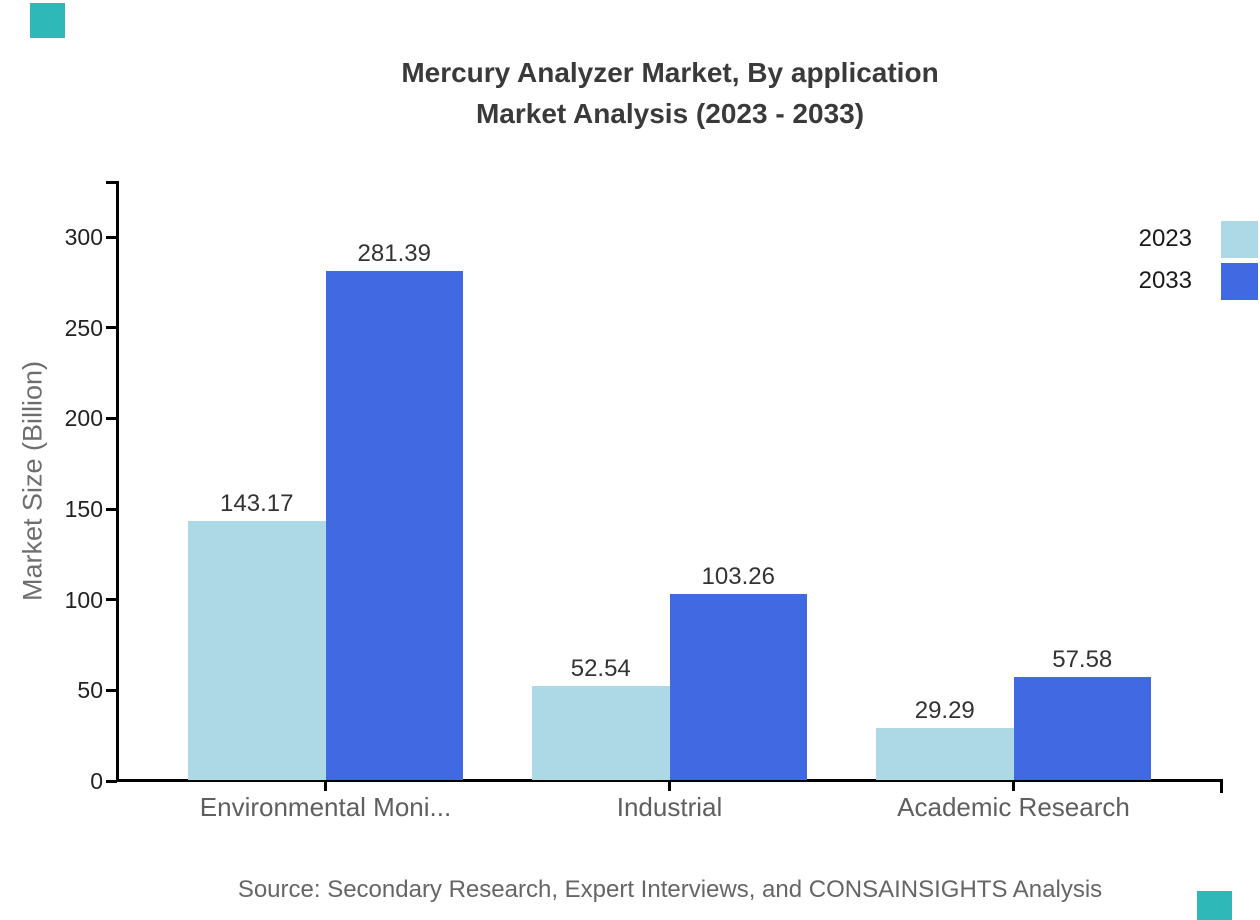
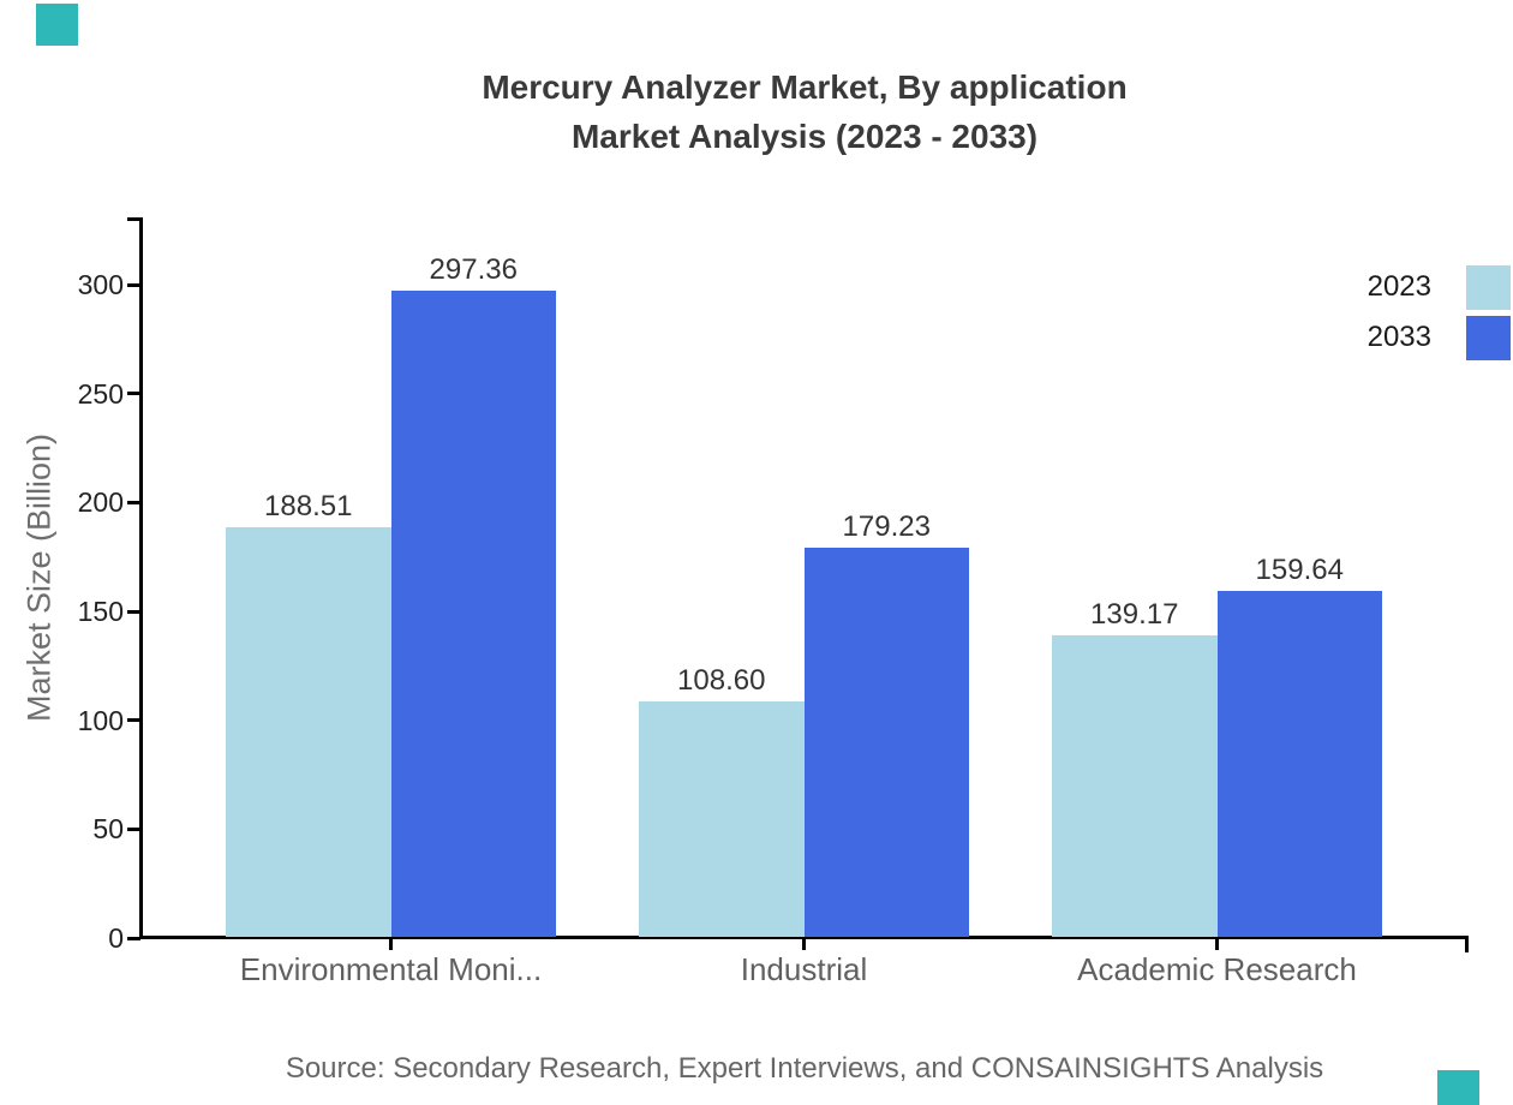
2023/Environmental Moni...: 143.17 -> 188.51
2033/Environmental Moni...: 281.39 -> 297.36
2023/Industrial: 52.54 -> 108.60
2033/Industrial: 103.26 -> 179.23
2023/Academic Research: 29.29 -> 139.17
2033/Academic Research: 57.58 -> 159.64
